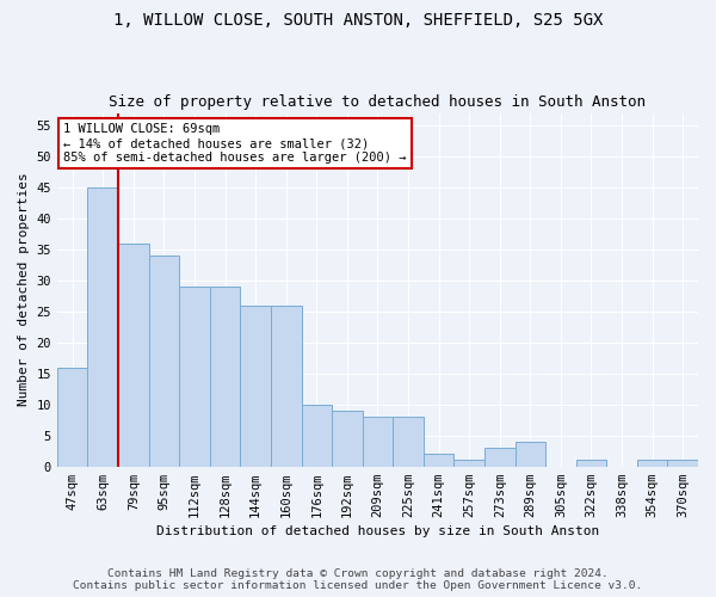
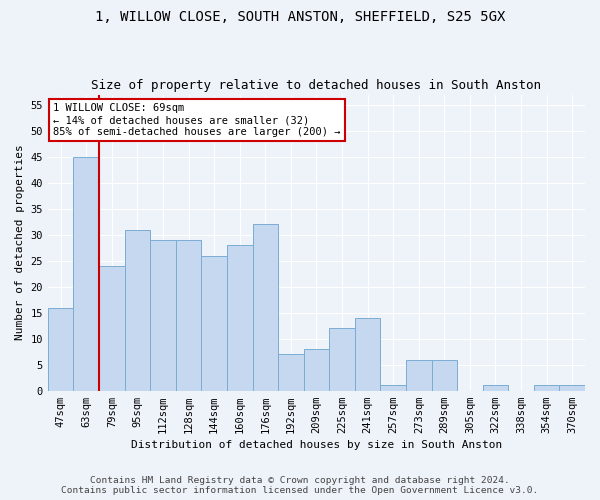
79sqm: 36 -> 24
95sqm: 34 -> 31
160sqm: 26 -> 28
176sqm: 10 -> 32
192sqm: 9 -> 7
225sqm: 8 -> 12
241sqm: 2 -> 14
273sqm: 3 -> 6
289sqm: 4 -> 6
